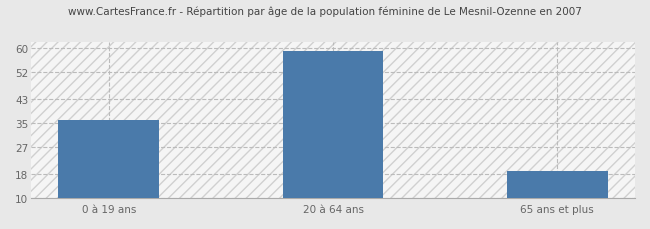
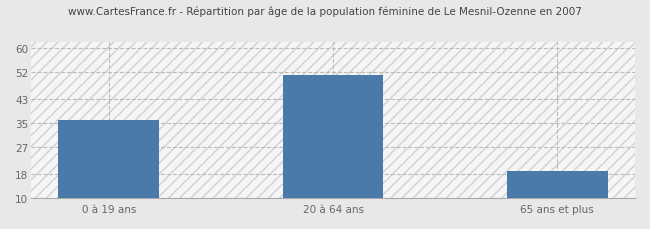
20 à 64 ans: 59 -> 51
